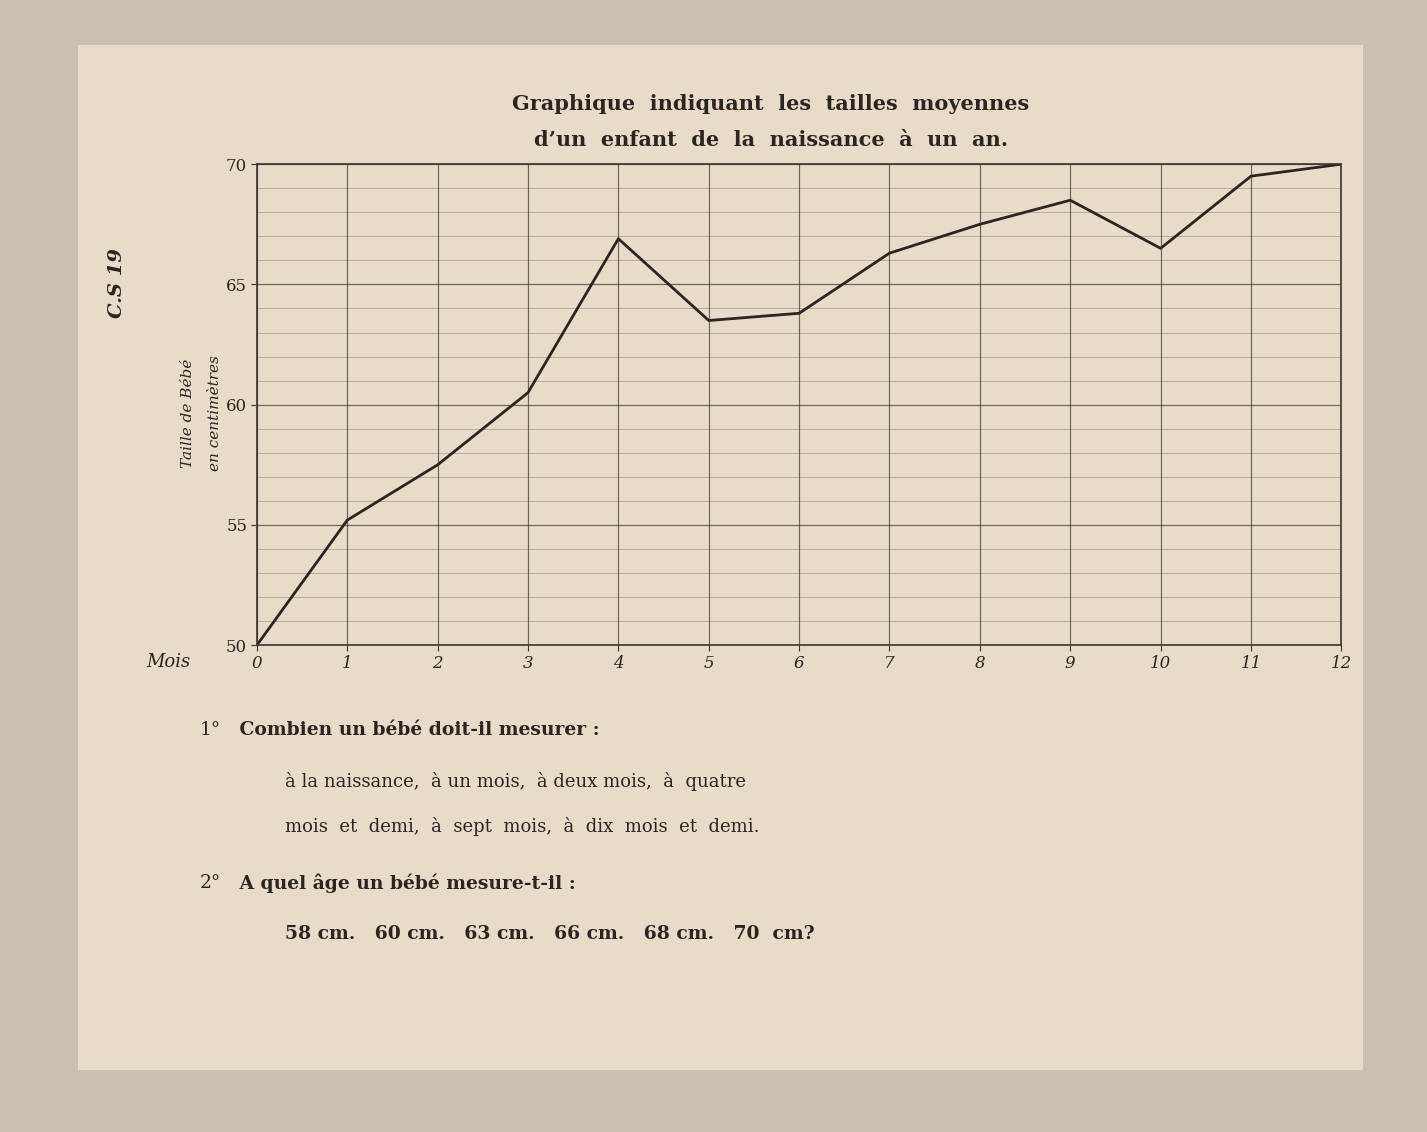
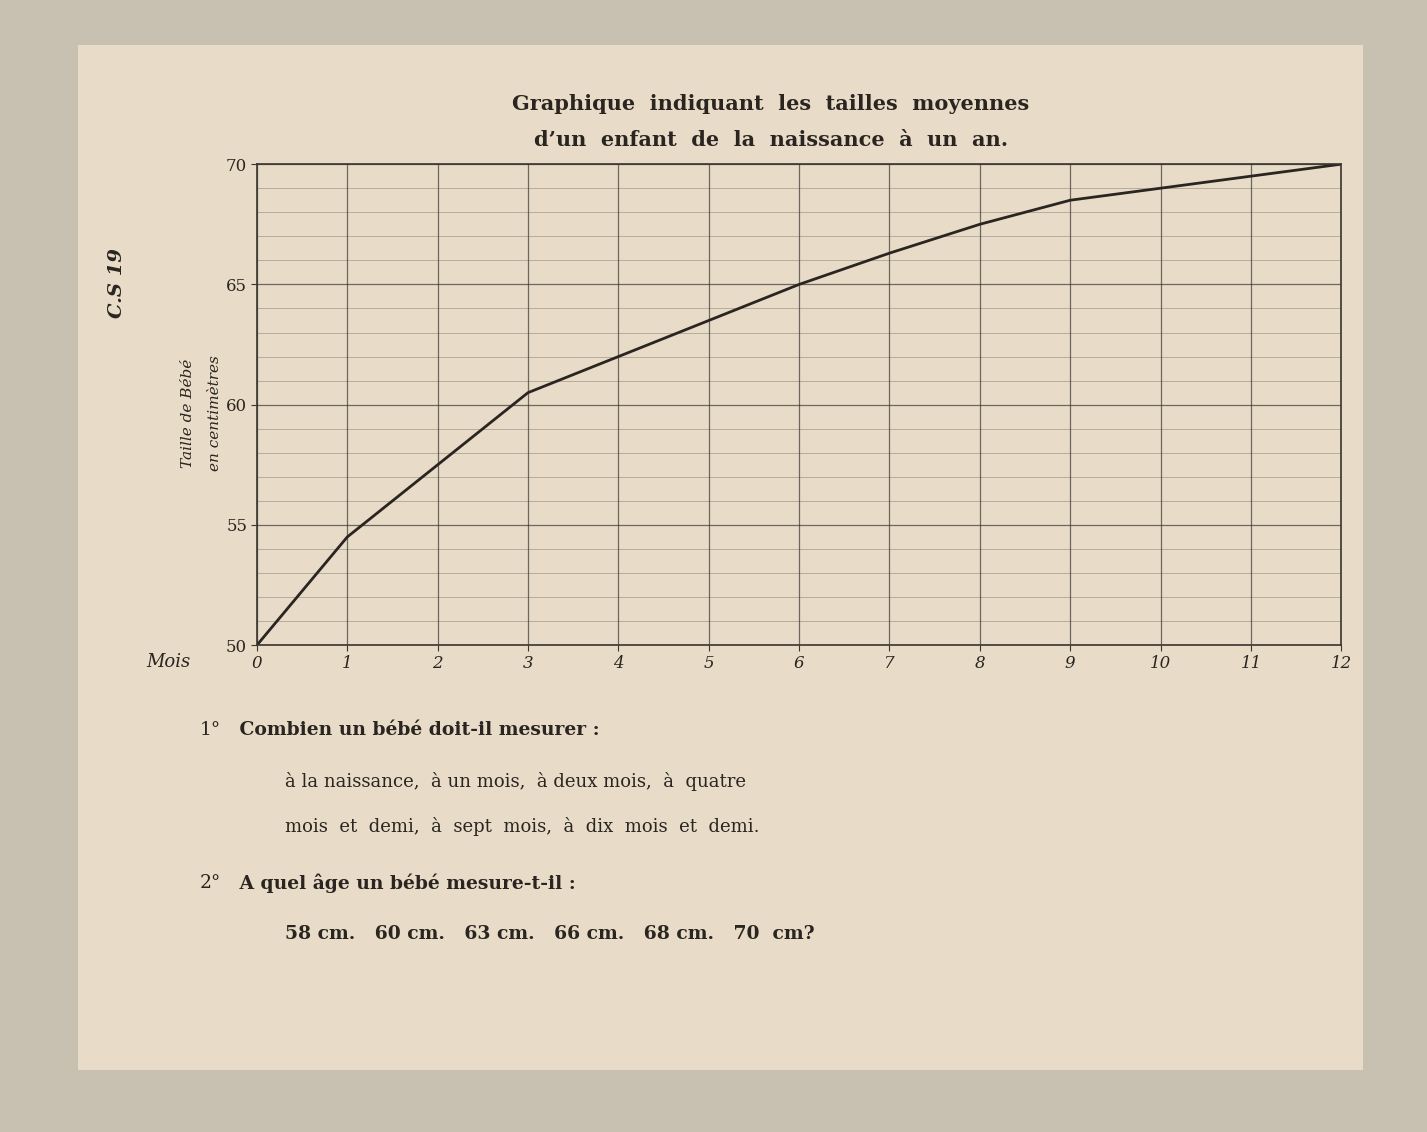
1: 55.2 -> 54.5
4: 66.9 -> 62.0
6: 63.8 -> 65.0
10: 66.5 -> 69.0
